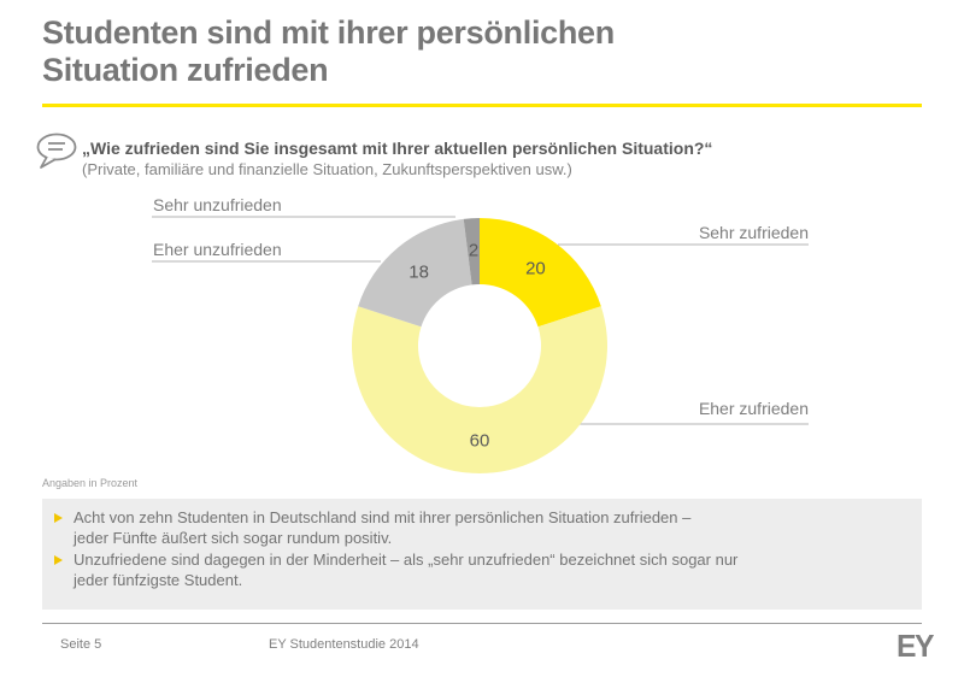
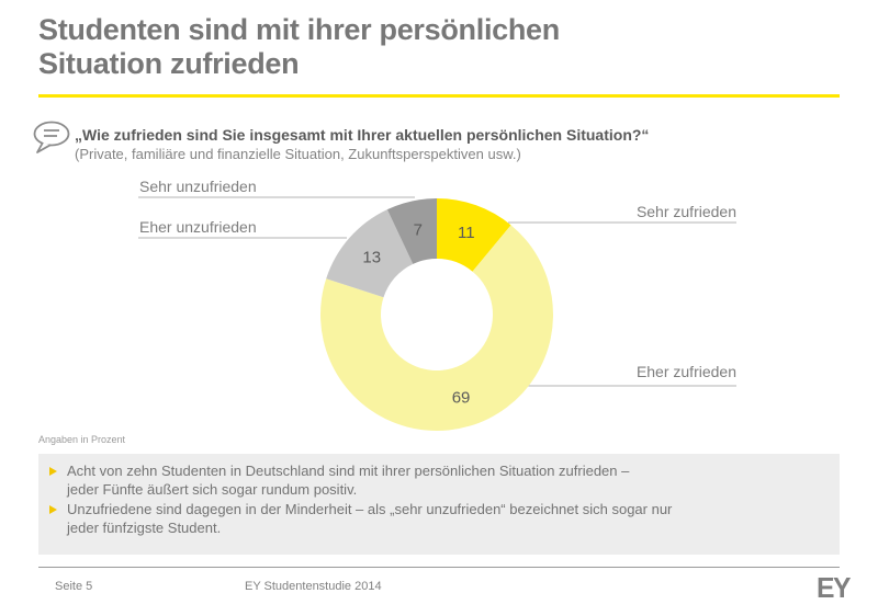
Sehr zufrieden: 20 -> 11
Eher zufrieden: 60 -> 69
Eher unzufrieden: 18 -> 13
Sehr unzufrieden: 2 -> 7
